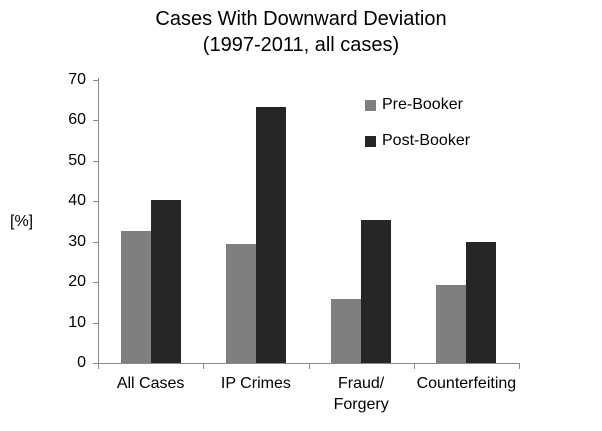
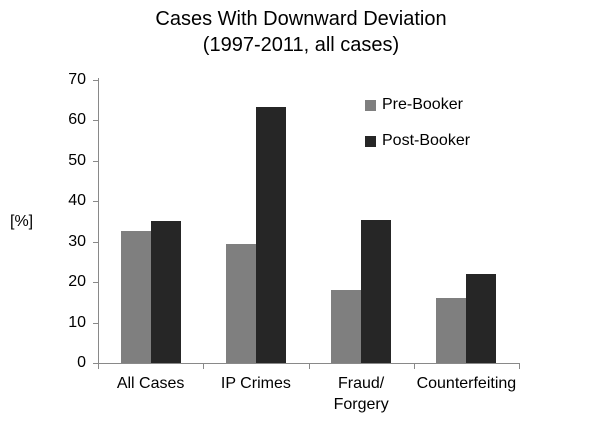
Post-Booker/All Cases: 40 -> 35
Pre-Booker/Fraud/ Forgery: 16 -> 18
Pre-Booker/Counterfeiting: 19 -> 16
Post-Booker/Counterfeiting: 30 -> 22
